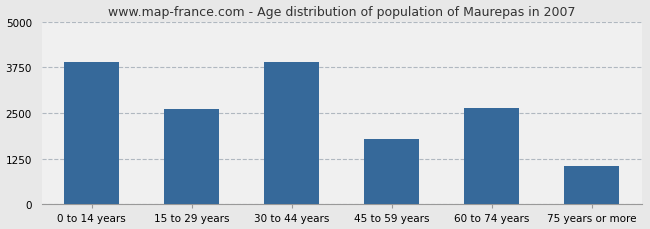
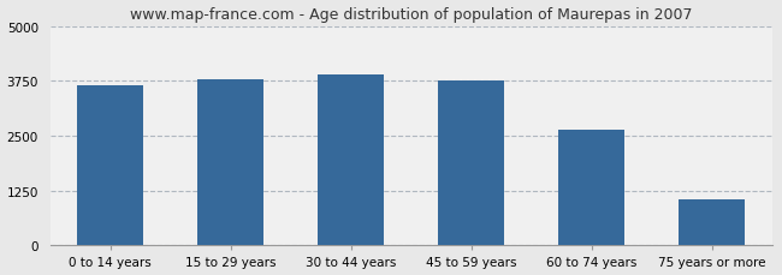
0 to 14 years: 3900 -> 3640
15 to 29 years: 2600 -> 3780
45 to 59 years: 1800 -> 3760
